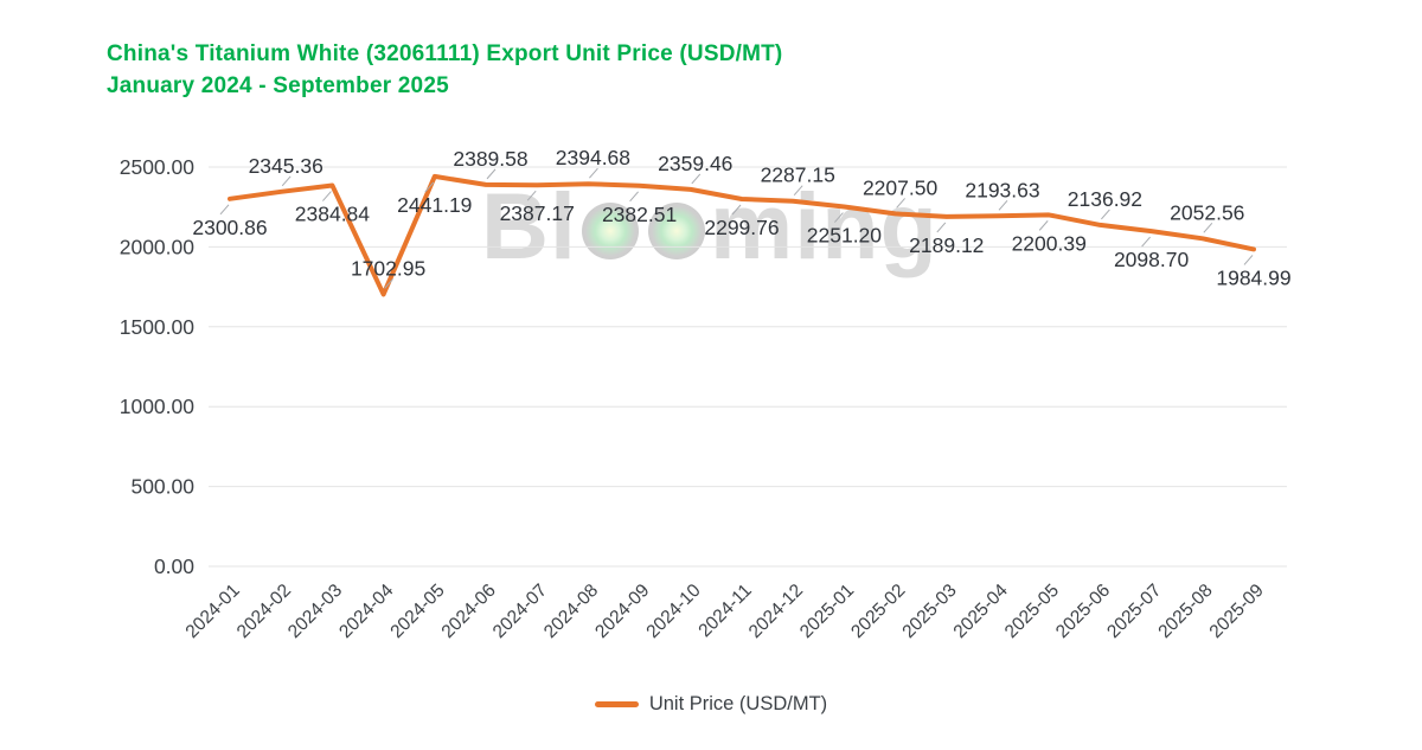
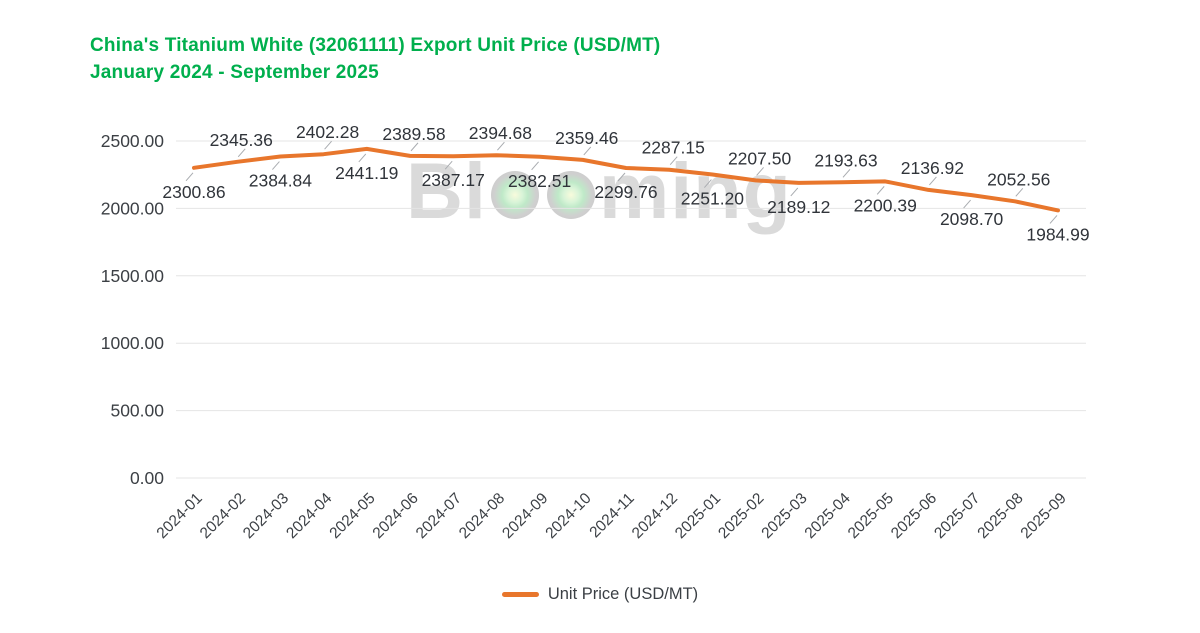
2024-04: 1702.95 -> 2402.28
